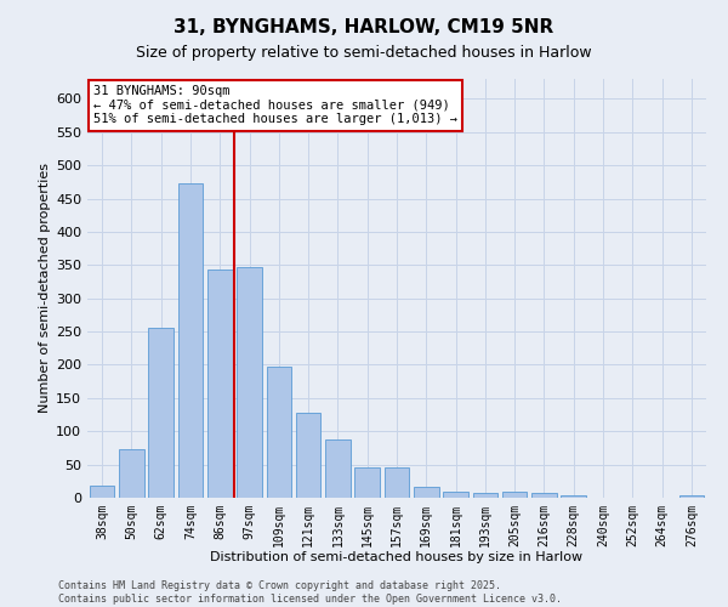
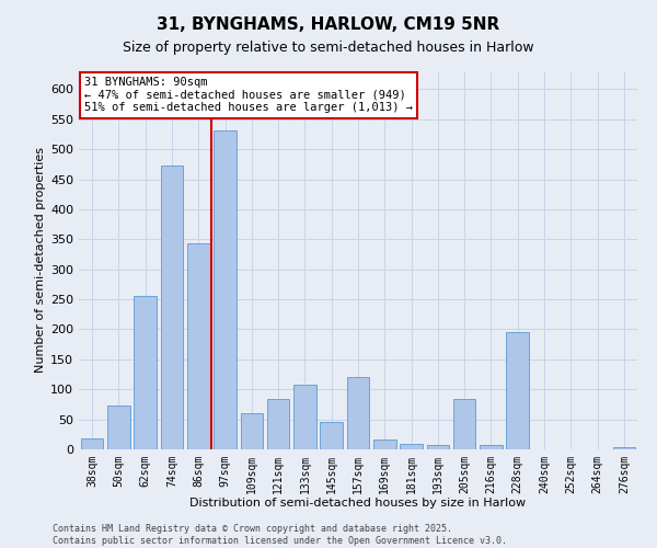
97sqm: 347 -> 532
109sqm: 197 -> 60
121sqm: 127 -> 84
133sqm: 88 -> 108
157sqm: 46 -> 120
205sqm: 9 -> 84
228sqm: 3 -> 196
